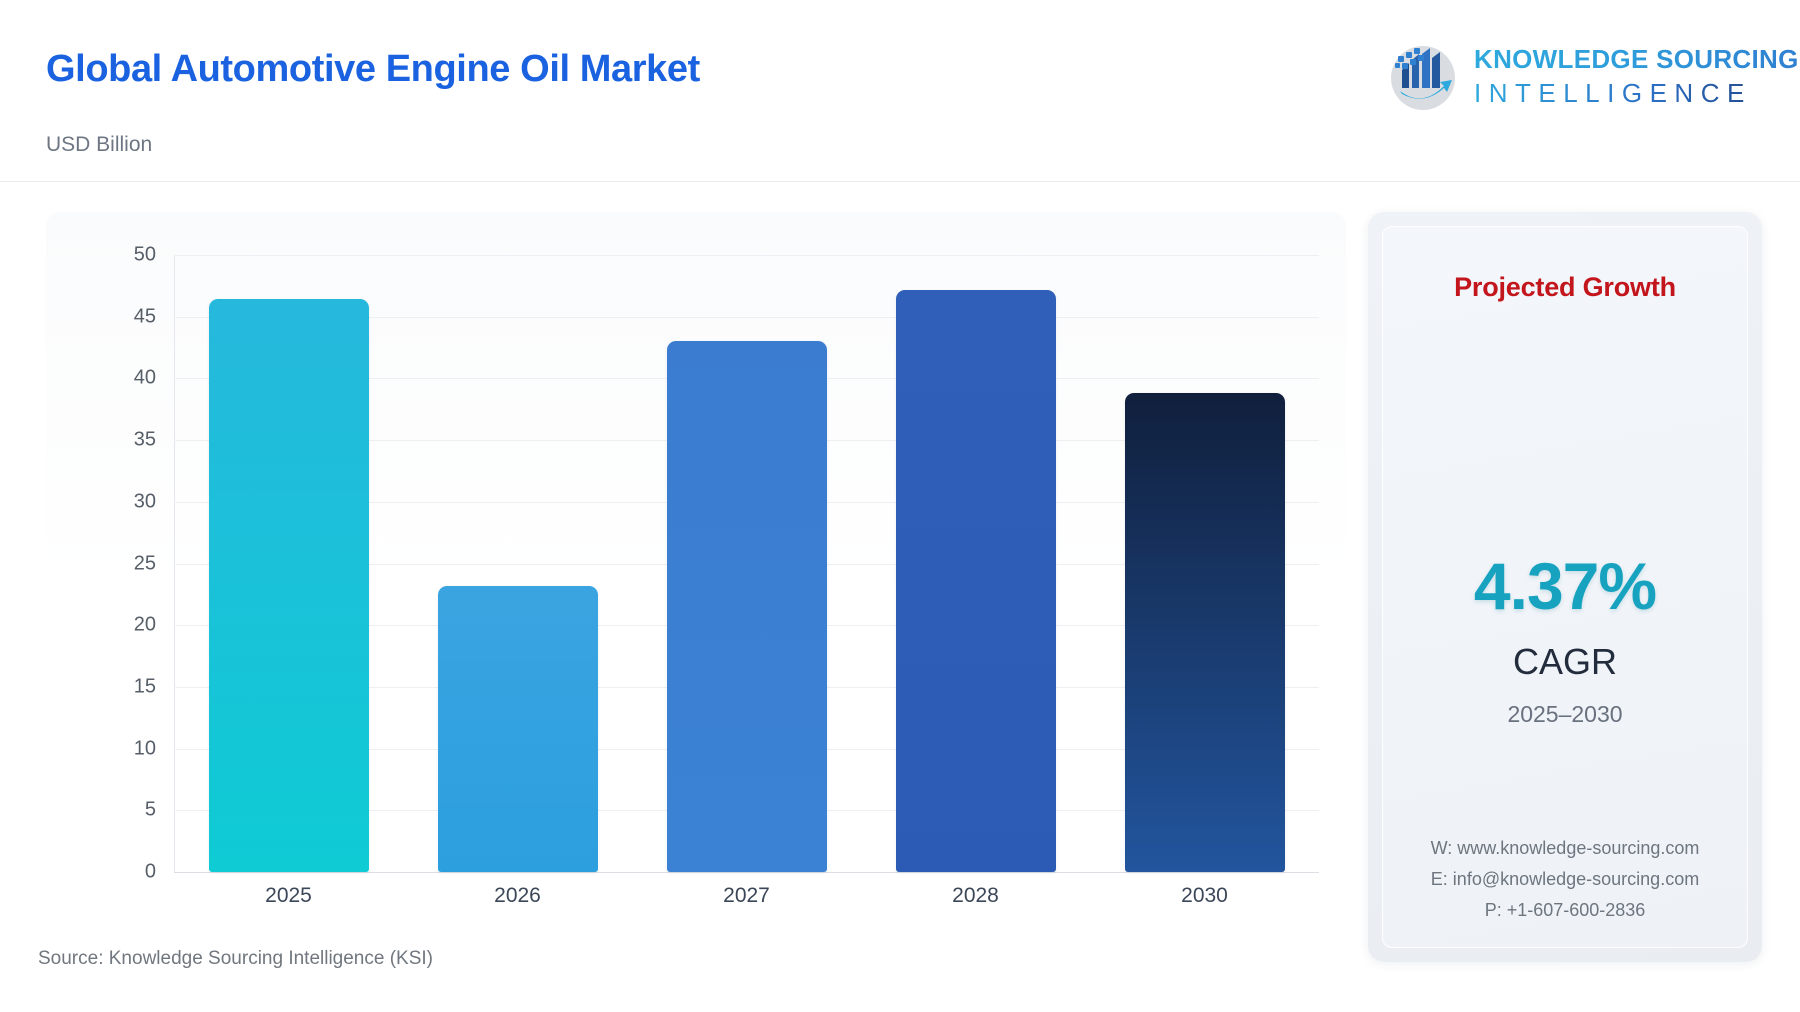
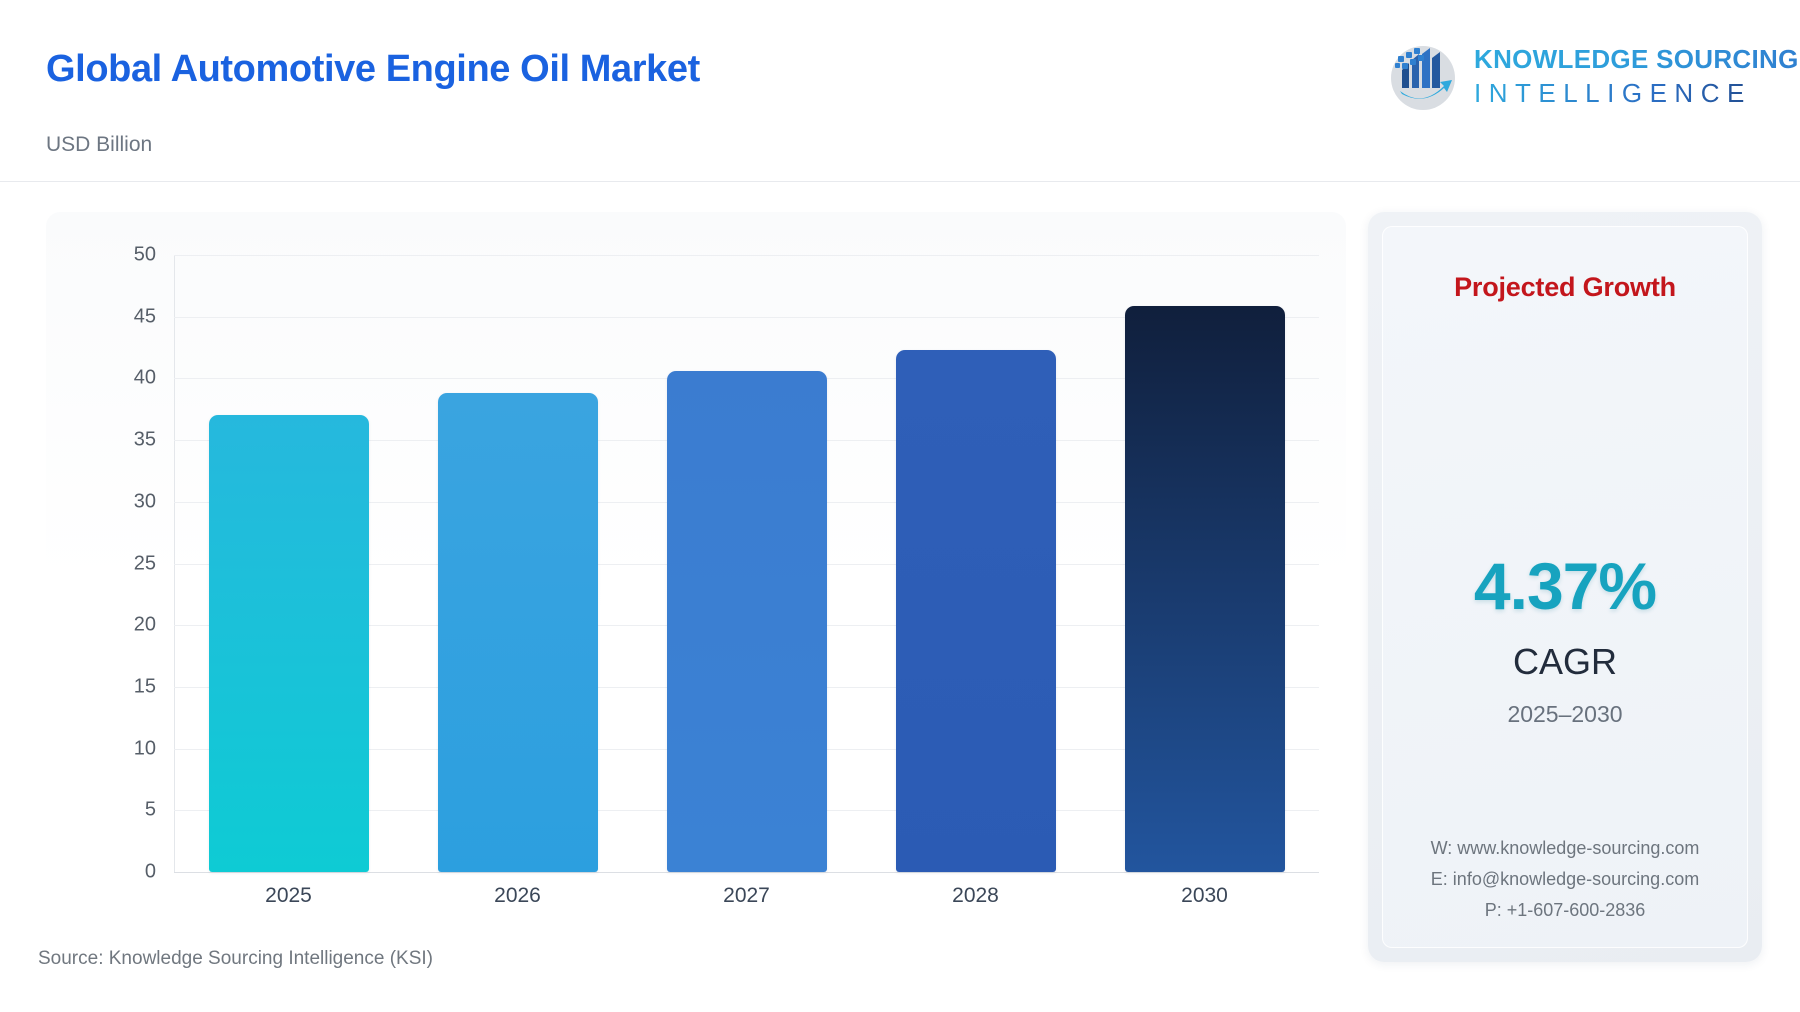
2025: 46.4 -> 37.0
2026: 23.2 -> 38.8
2027: 43.0 -> 40.6
2028: 47.2 -> 42.3
2030: 38.8 -> 45.9
